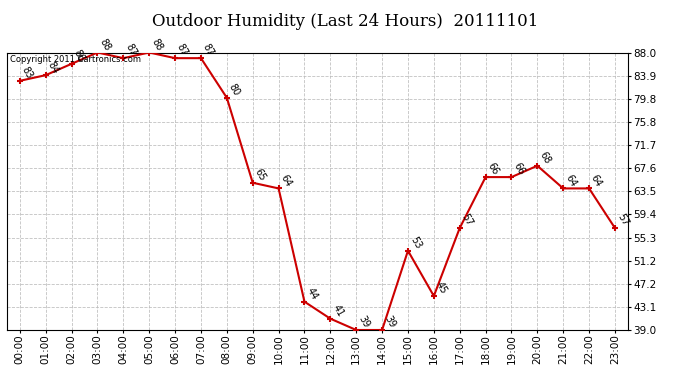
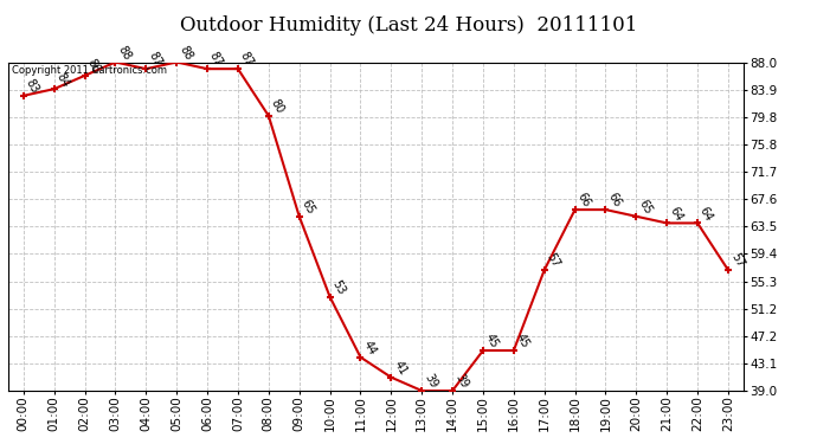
10:00: 64 -> 53
15:00: 53 -> 45
20:00: 68 -> 65
